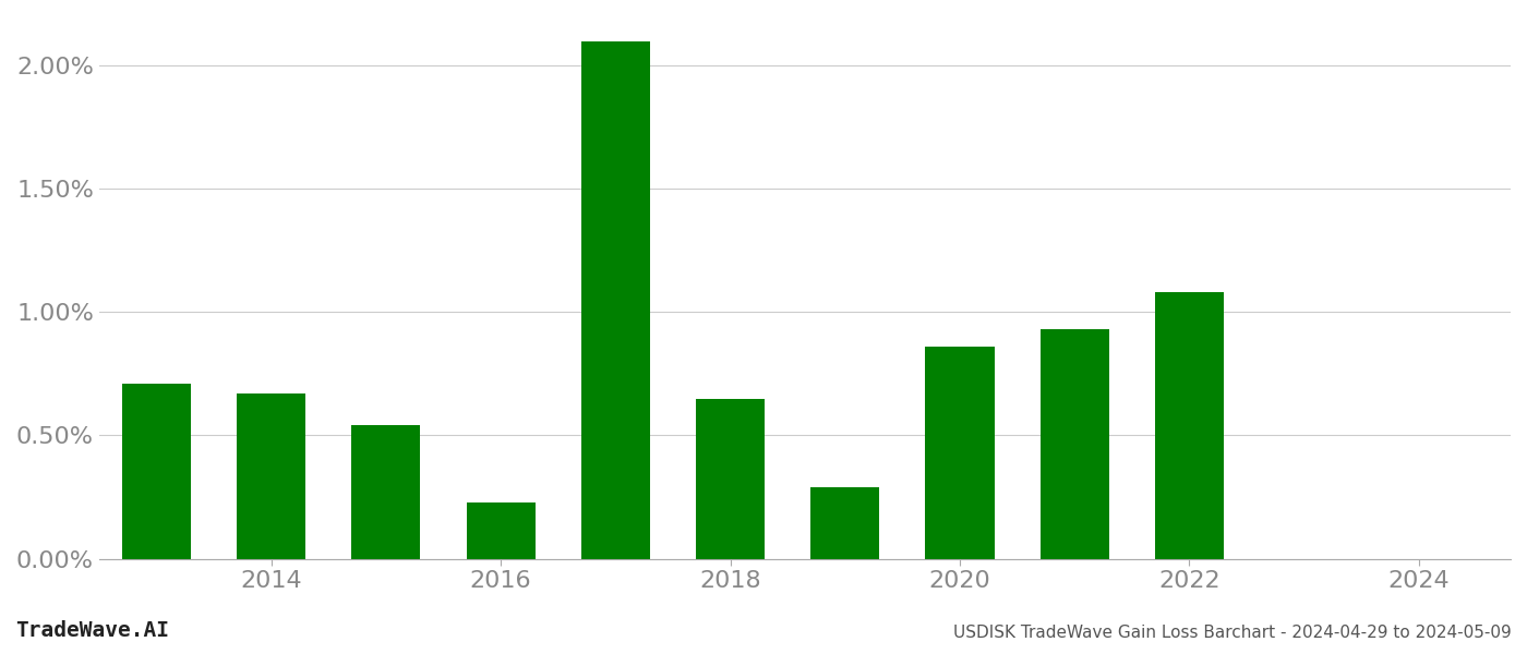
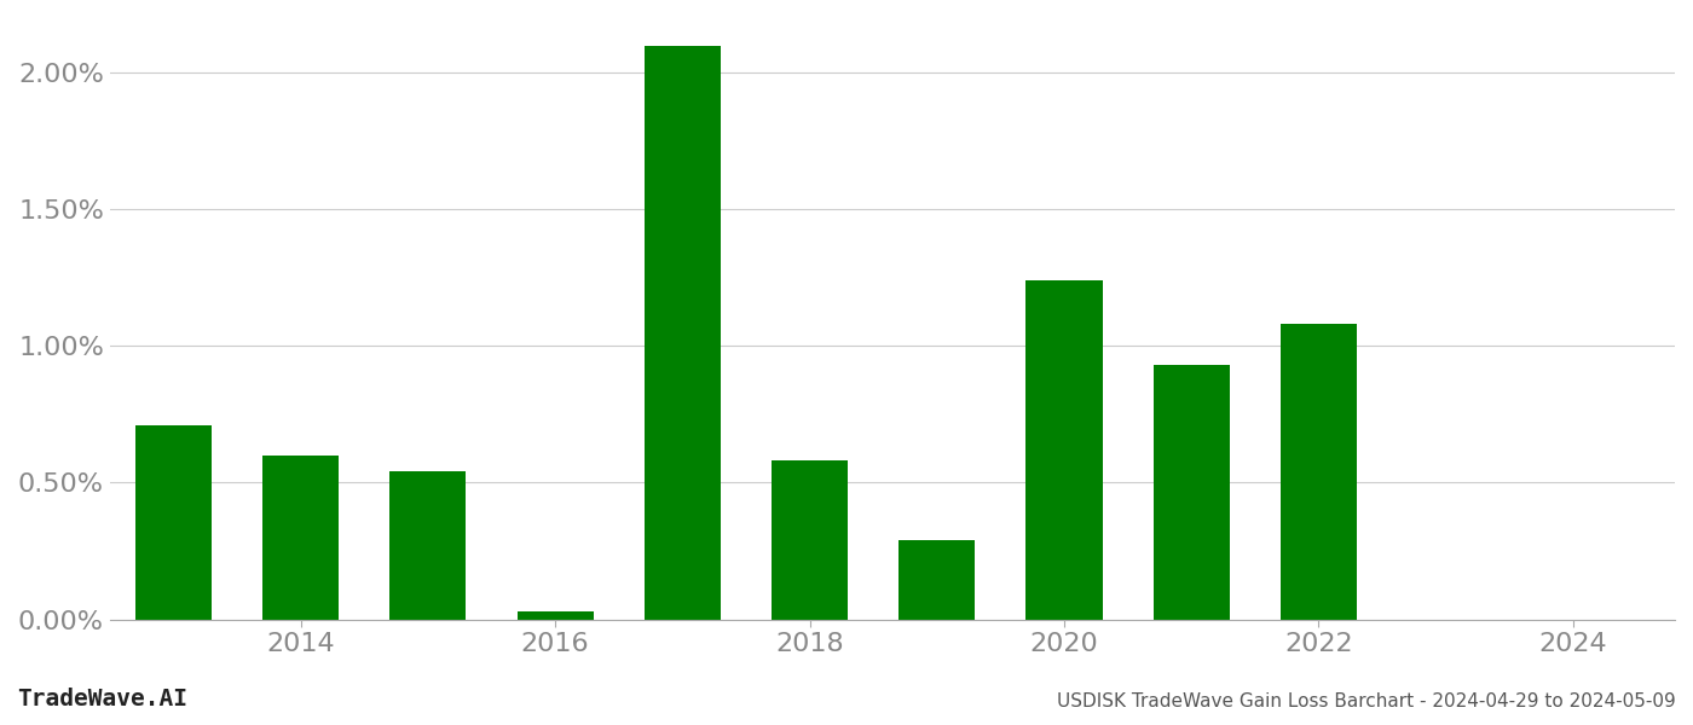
2014: 0.67% -> 0.60%
2016: 0.23% -> 0.03%
2018: 0.65% -> 0.58%
2020: 0.86% -> 1.24%
